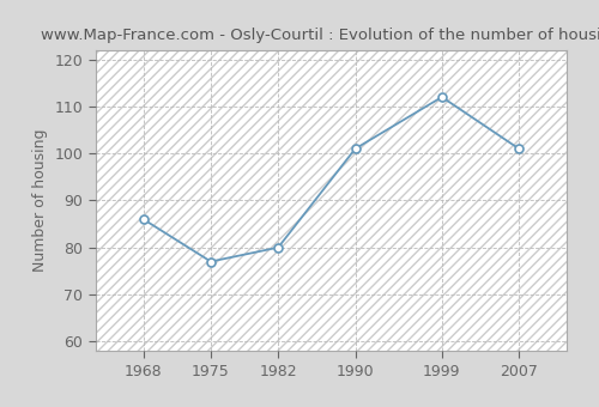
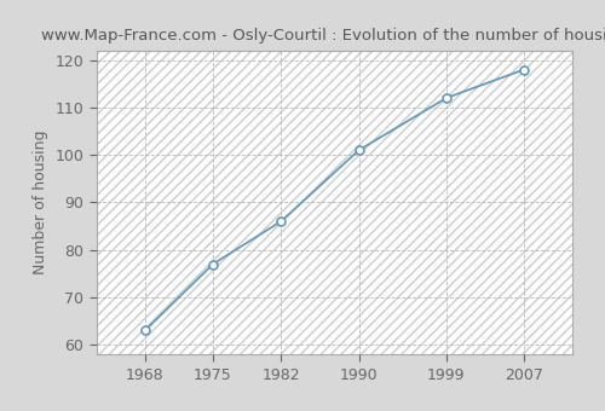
1968: 86 -> 63
1982: 80 -> 86
2007: 101 -> 118
